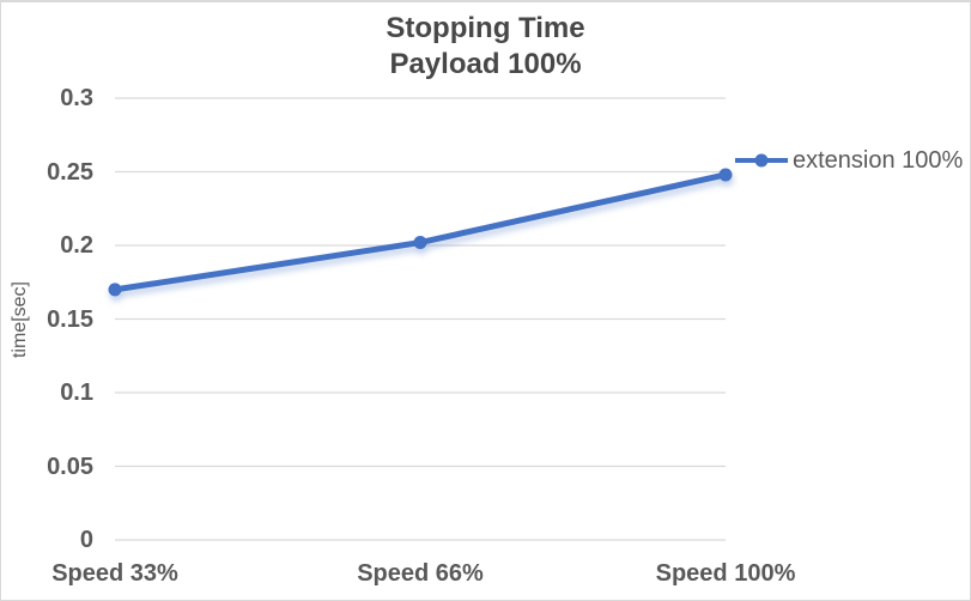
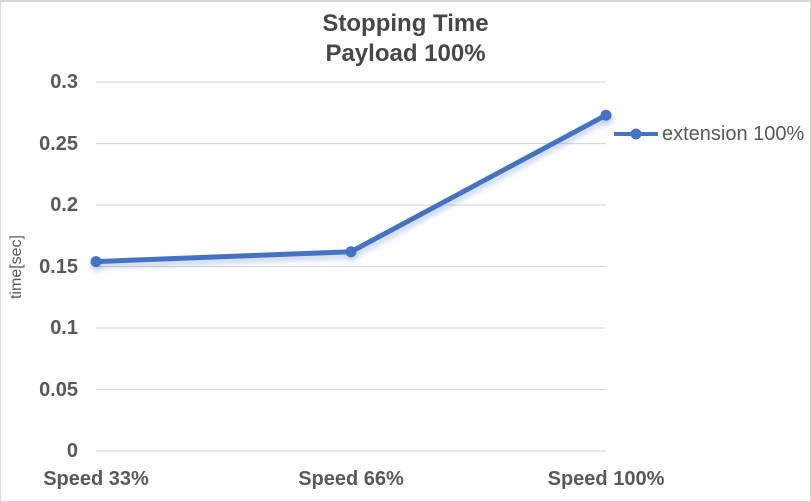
Speed 33%: 0.170 -> 0.154
Speed 66%: 0.202 -> 0.162
Speed 100%: 0.248 -> 0.273
